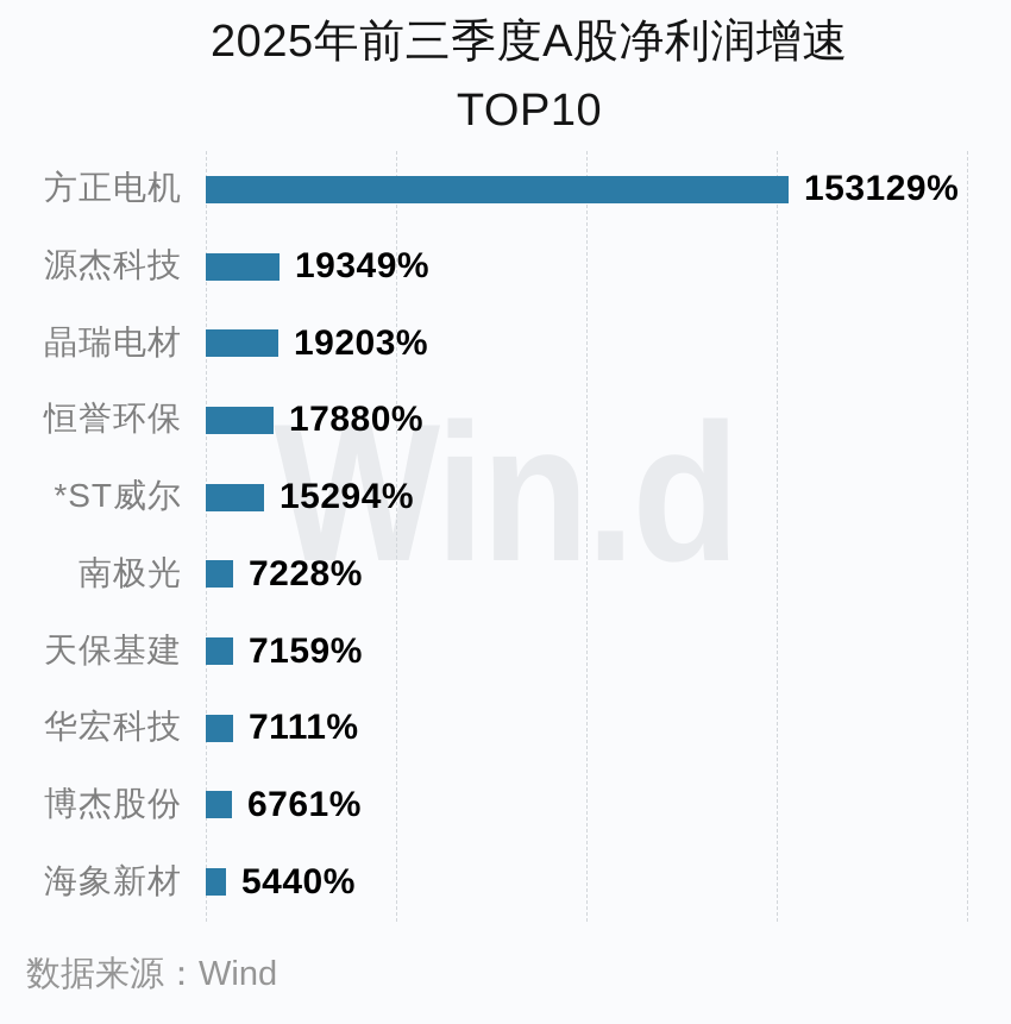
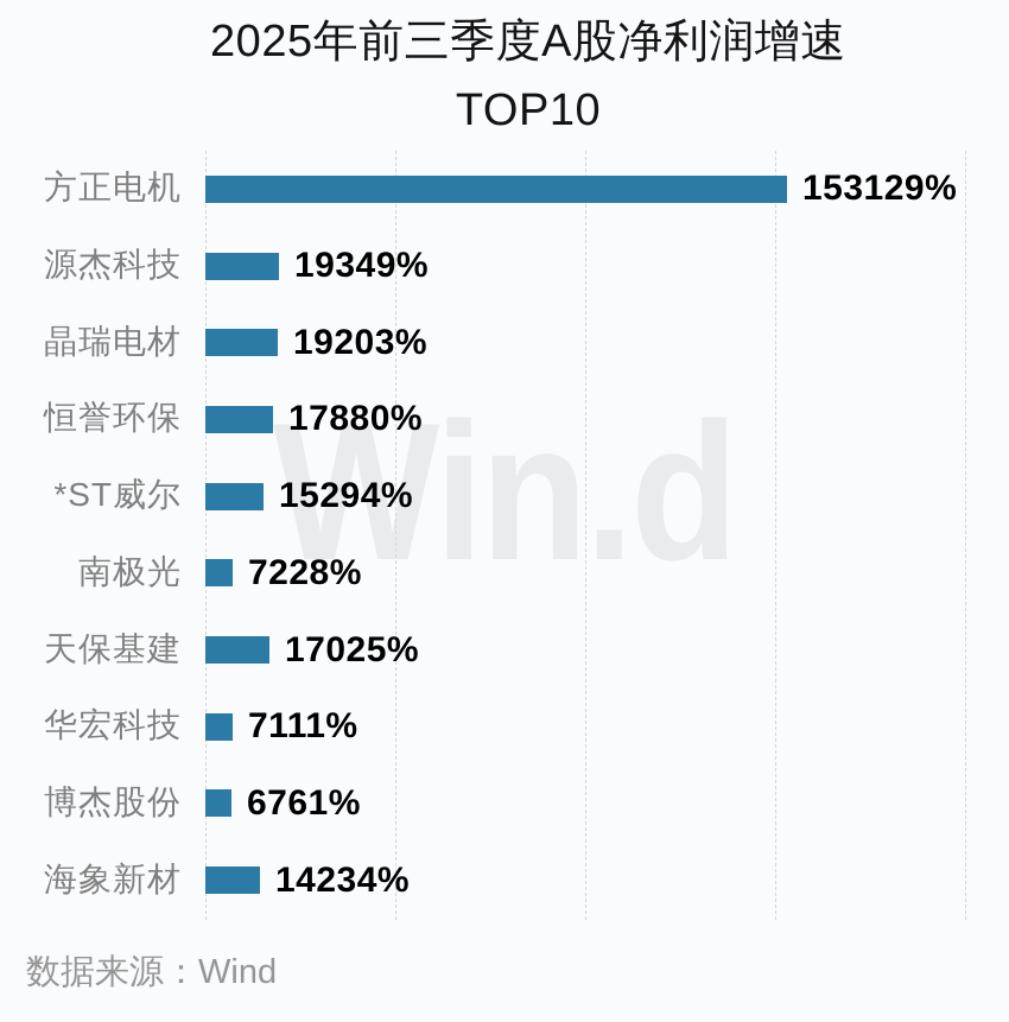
天保基建: 7159% -> 17025%
海象新材: 5440% -> 14234%
